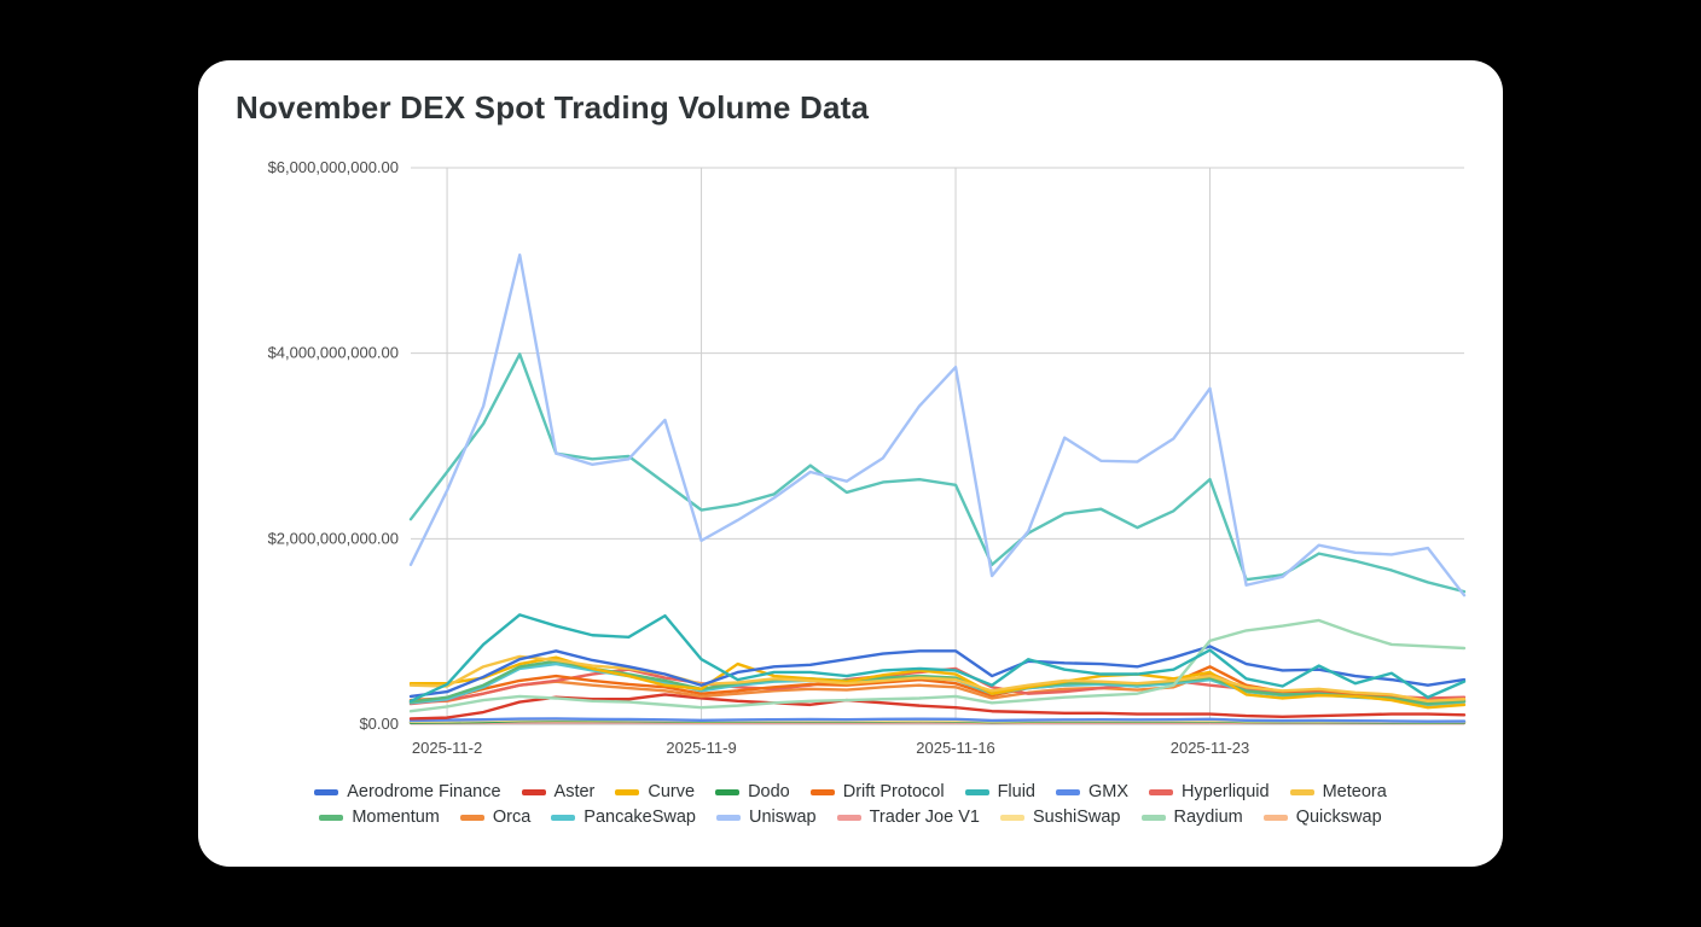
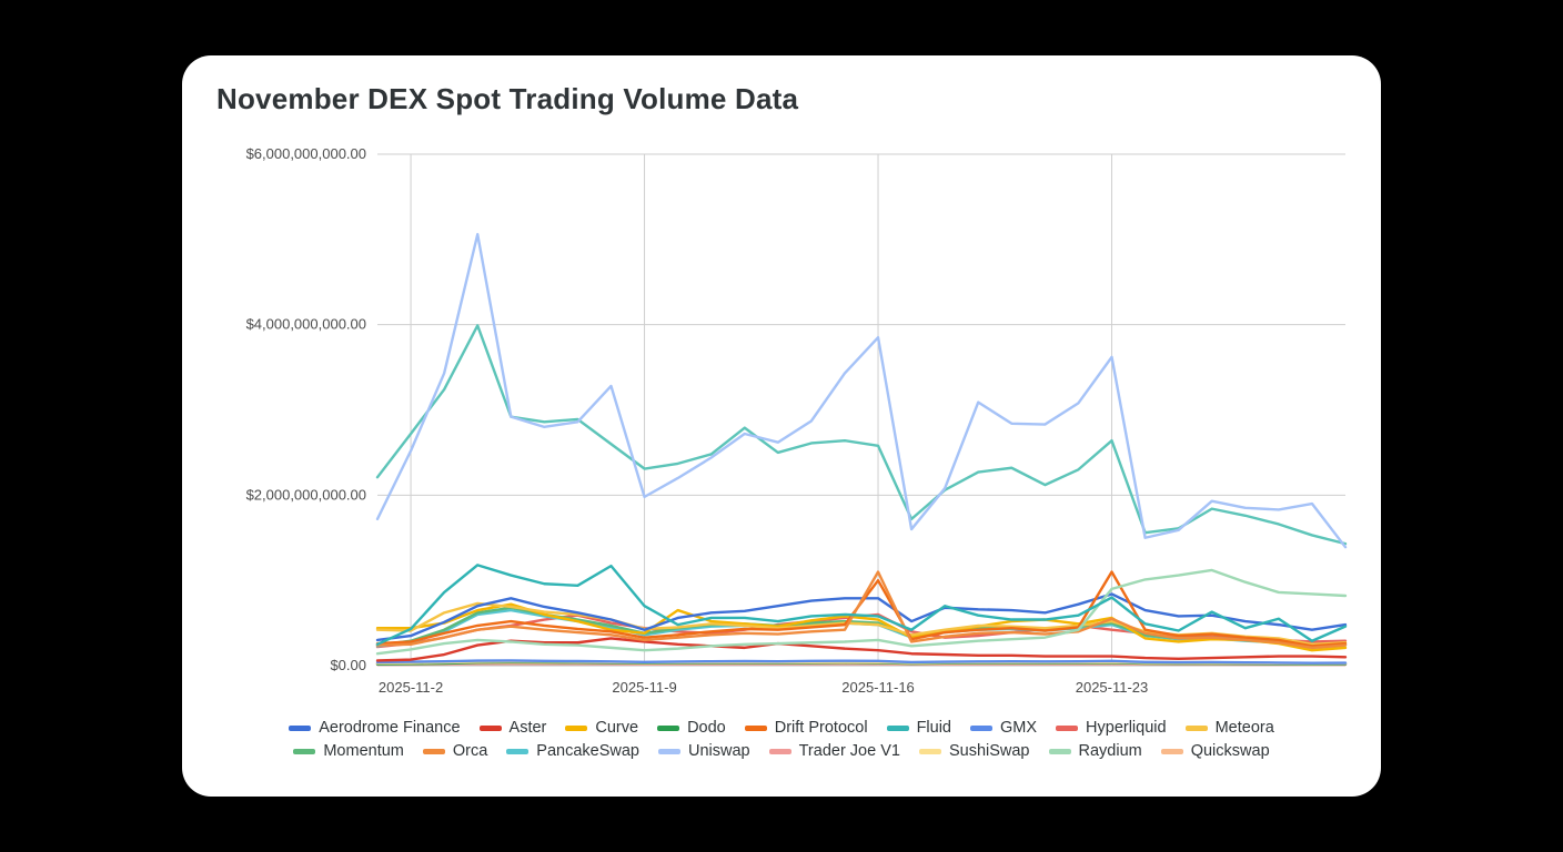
Drift Protocol/2025-11-16: $400000000 -> $1000000000
Orca/2025-11-16: $400000000 -> $1100000000
Drift Protocol/2025-11-23: $600000000 -> $1100000000
